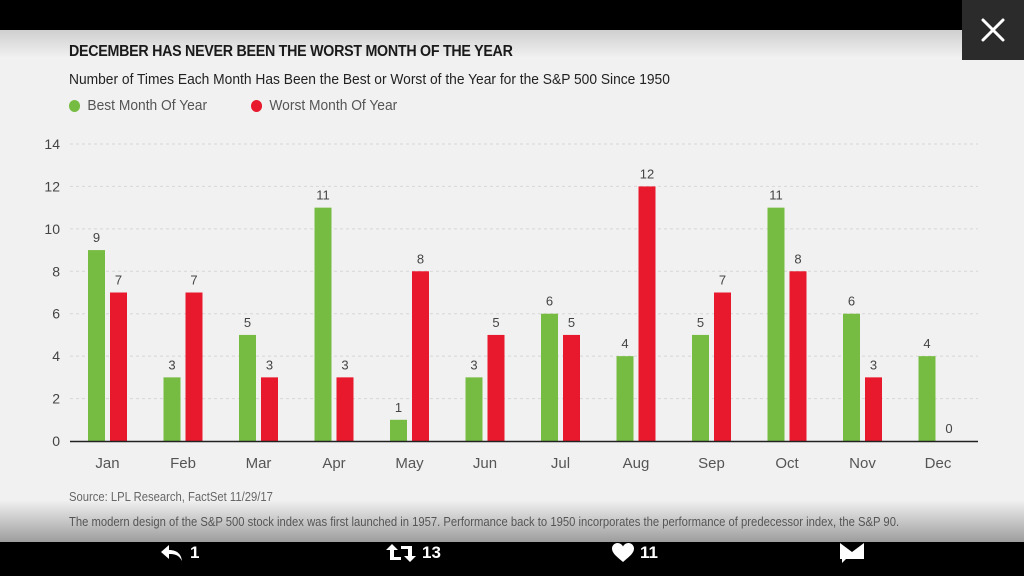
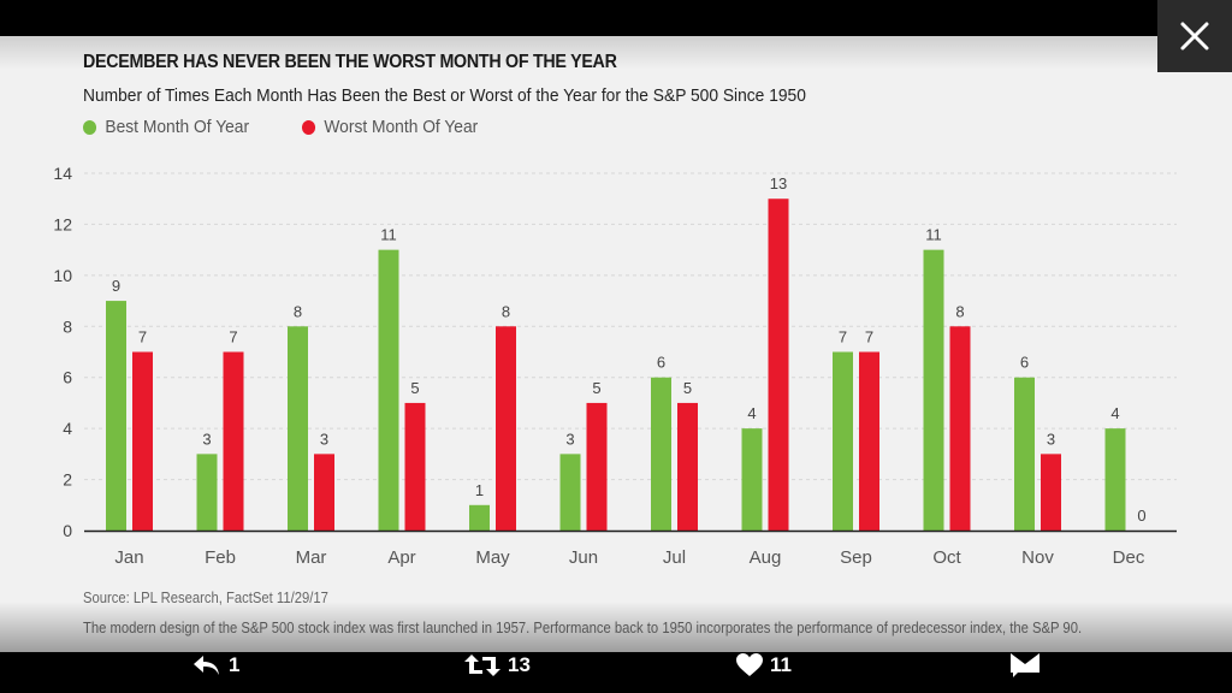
Best Month Of Year/Mar: 5 -> 8
Worst Month Of Year/Apr: 3 -> 5
Worst Month Of Year/Aug: 12 -> 13
Best Month Of Year/Sep: 5 -> 7
